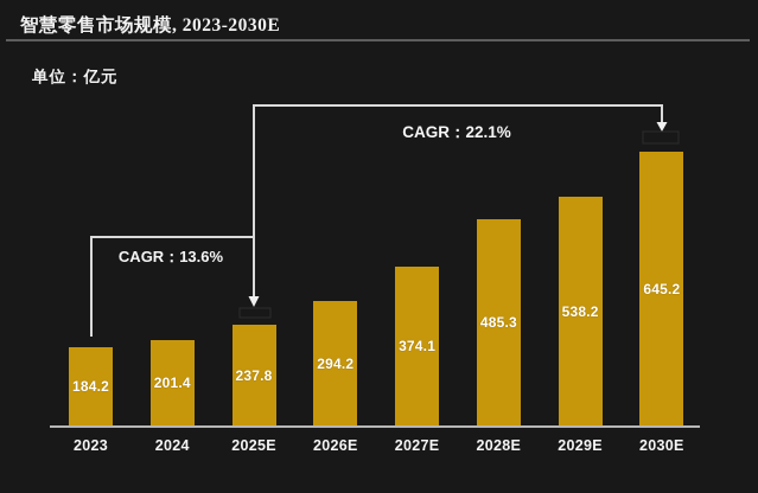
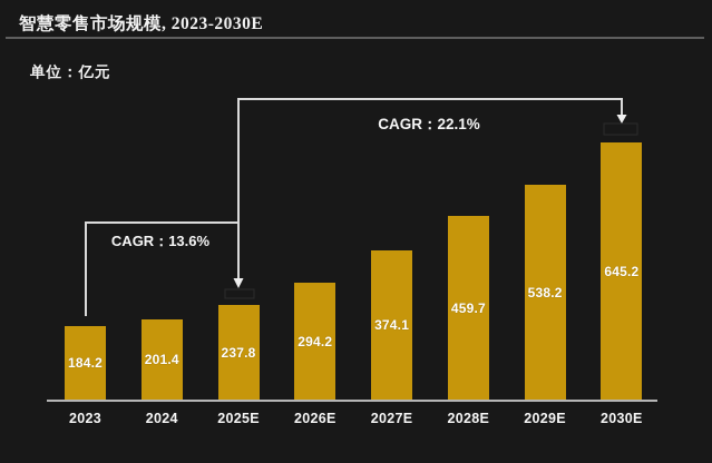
2028E: 485.3 -> 459.7
